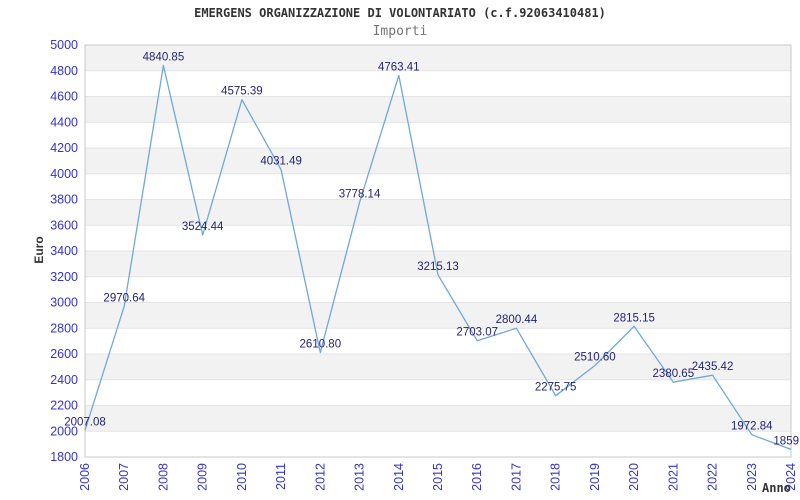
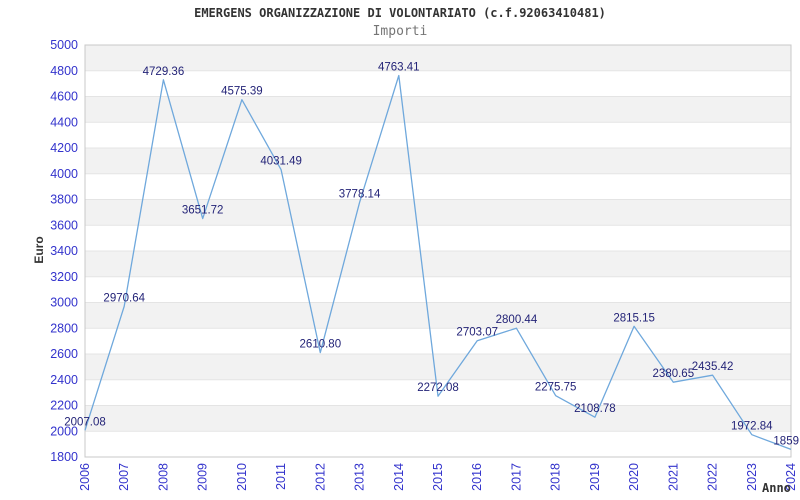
2008: 4840.85 -> 4729.36
2009: 3524.44 -> 3651.72
2015: 3215.13 -> 2272.08
2019: 2510.60 -> 2108.78
